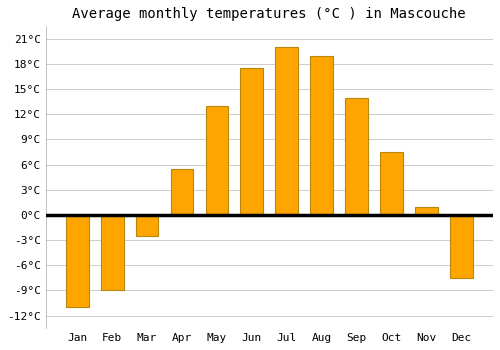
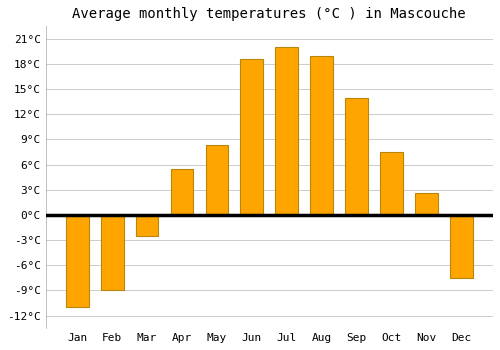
May: 13.0°C -> 8.4°C
Jun: 17.5°C -> 18.6°C
Nov: 1.0°C -> 2.6°C
